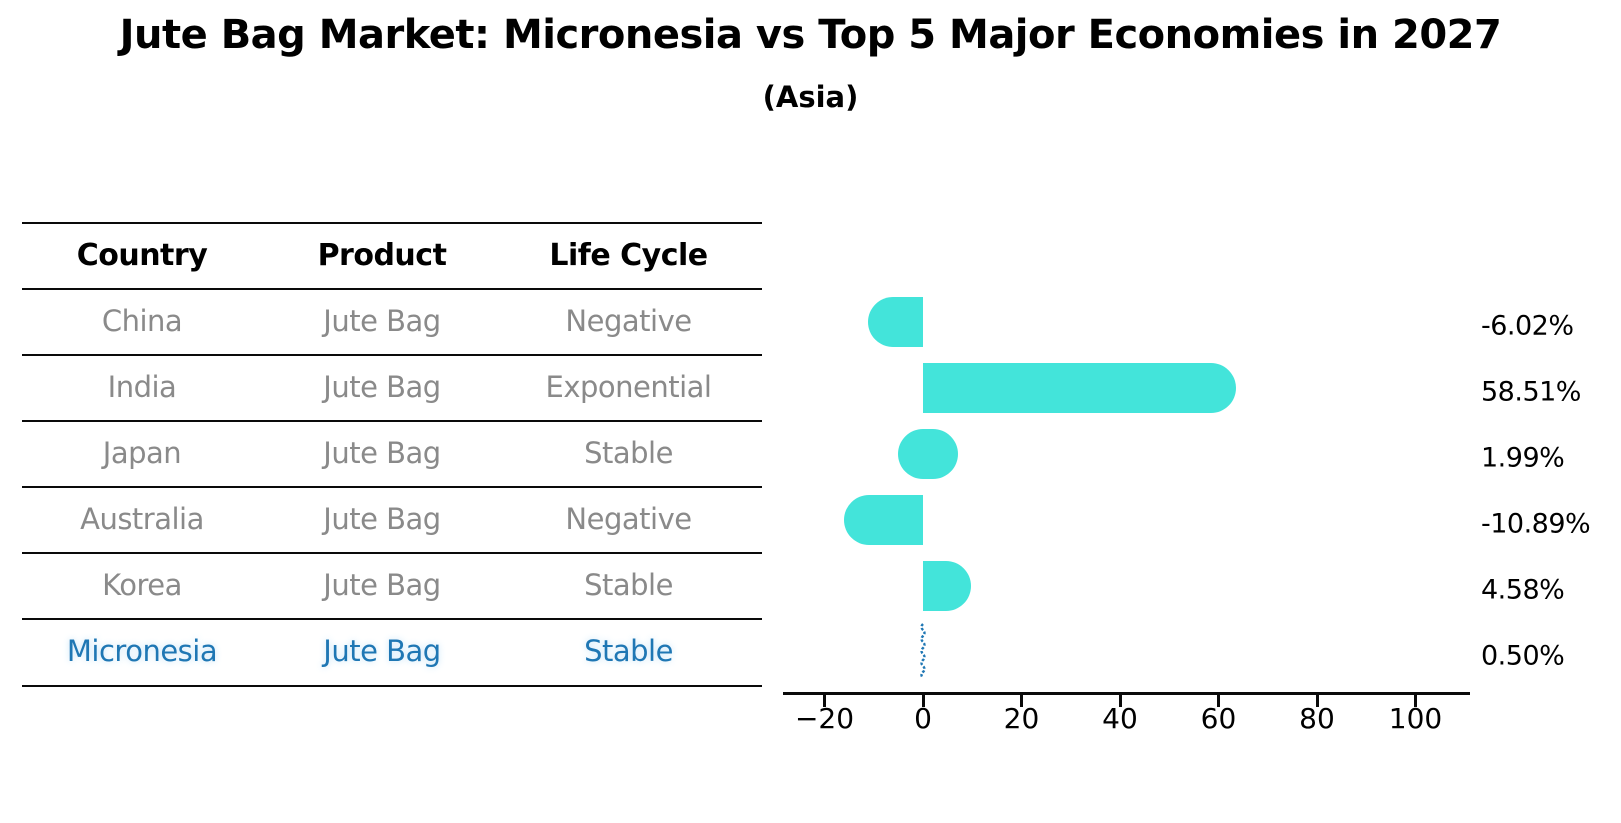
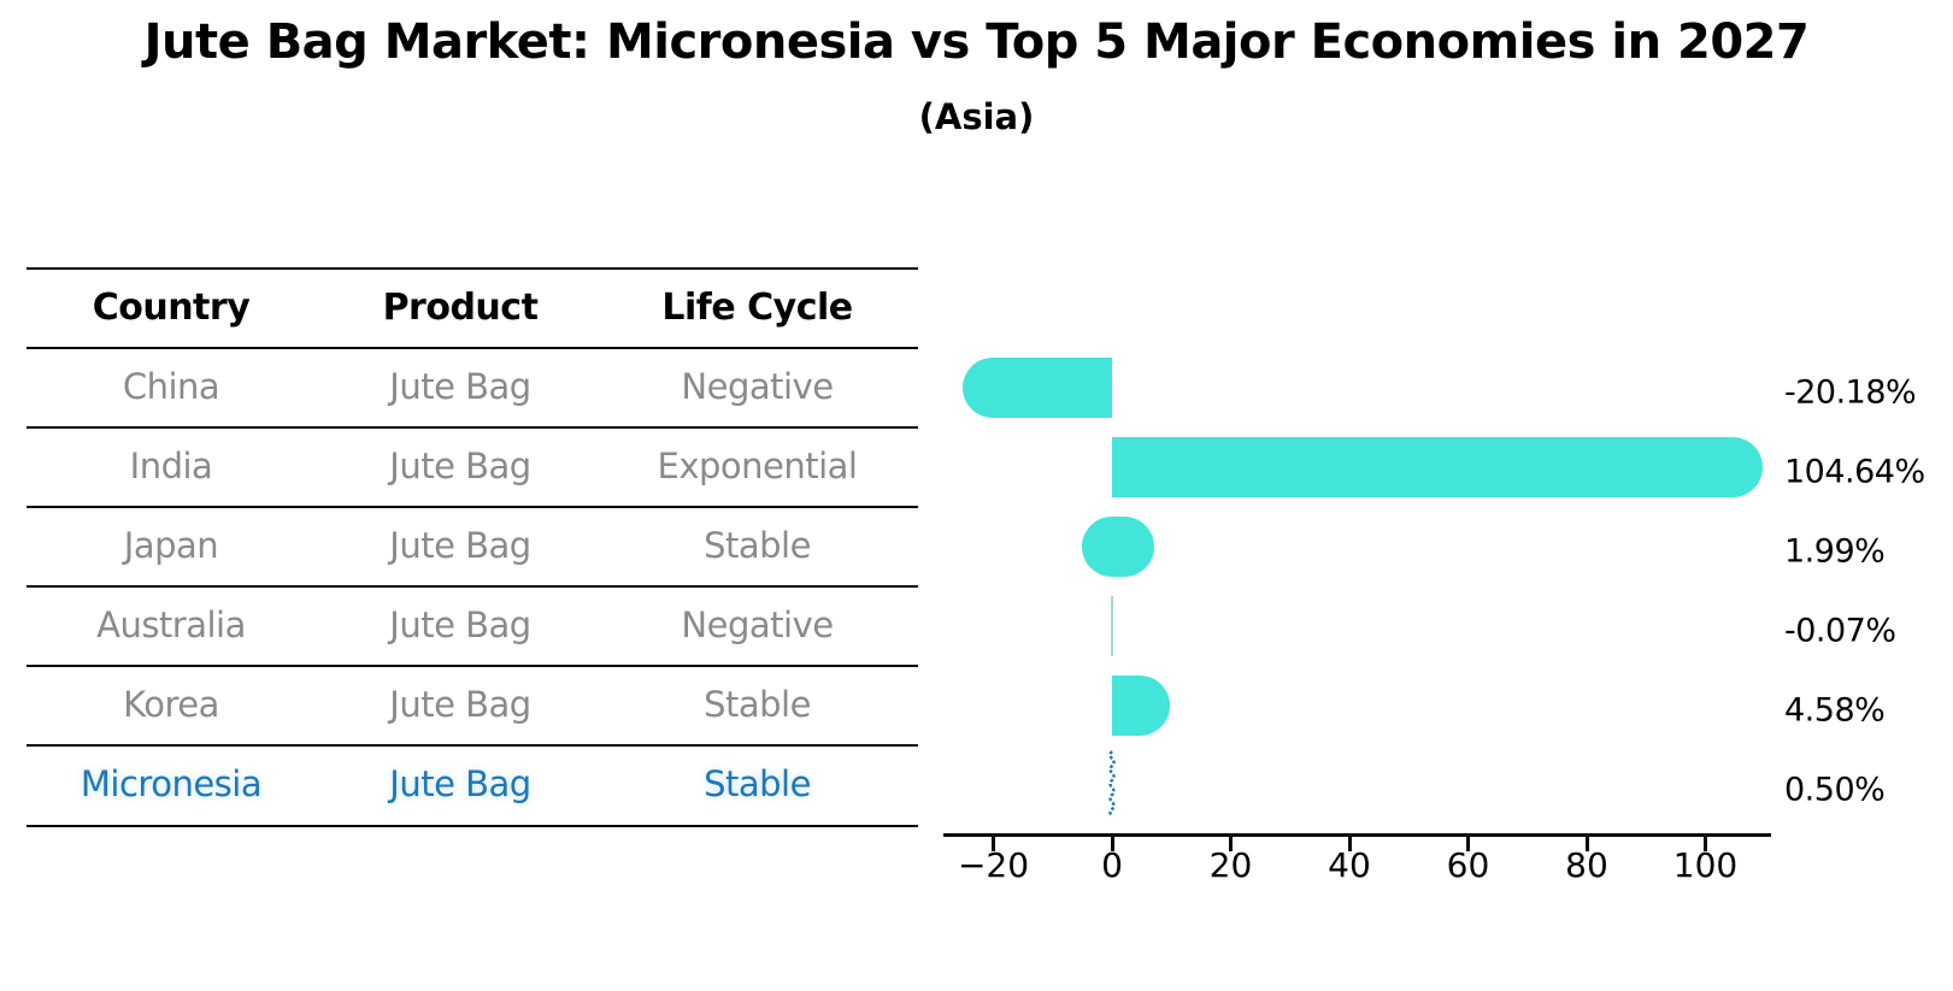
China: -6.02% -> -20.18%
India: 58.51% -> 104.64%
Australia: -10.89% -> -0.07%
